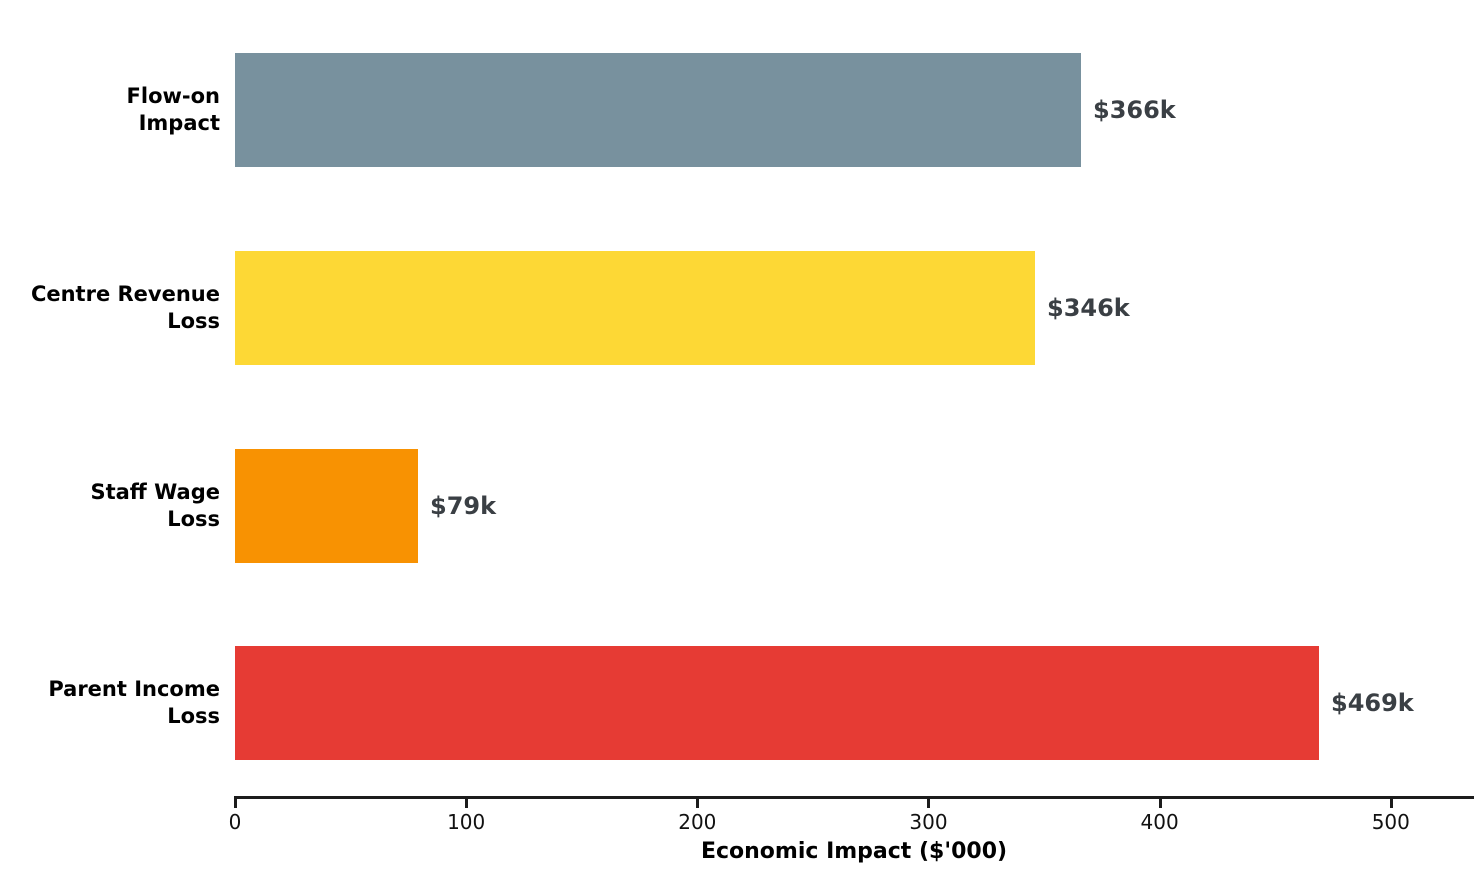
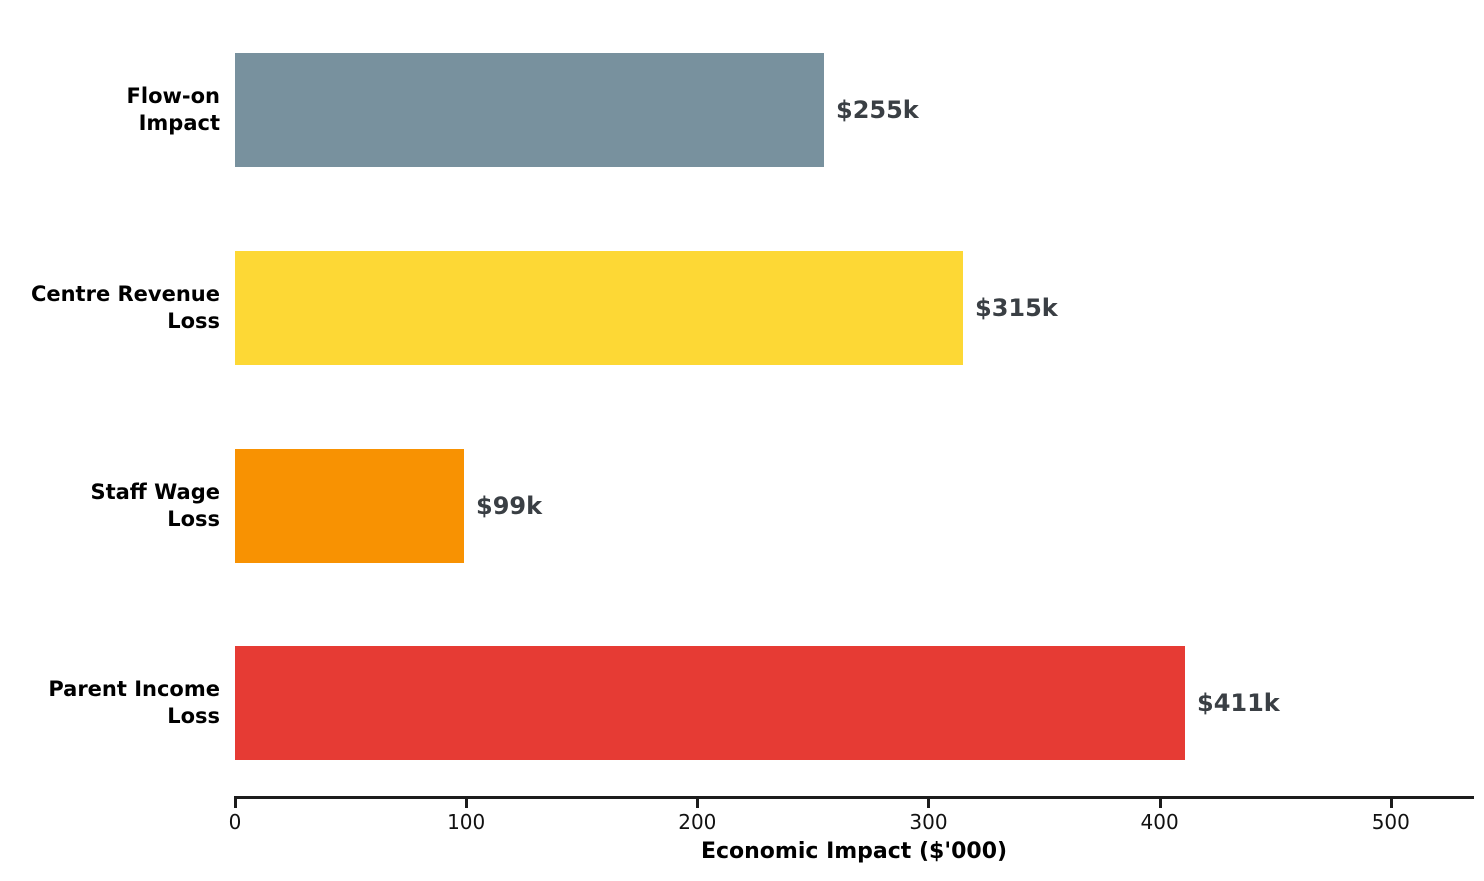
Flow-on Impact: $366k -> $255k
Centre Revenue Loss: $346k -> $315k
Staff Wage Loss: $79k -> $99k
Parent Income Loss: $469k -> $411k
